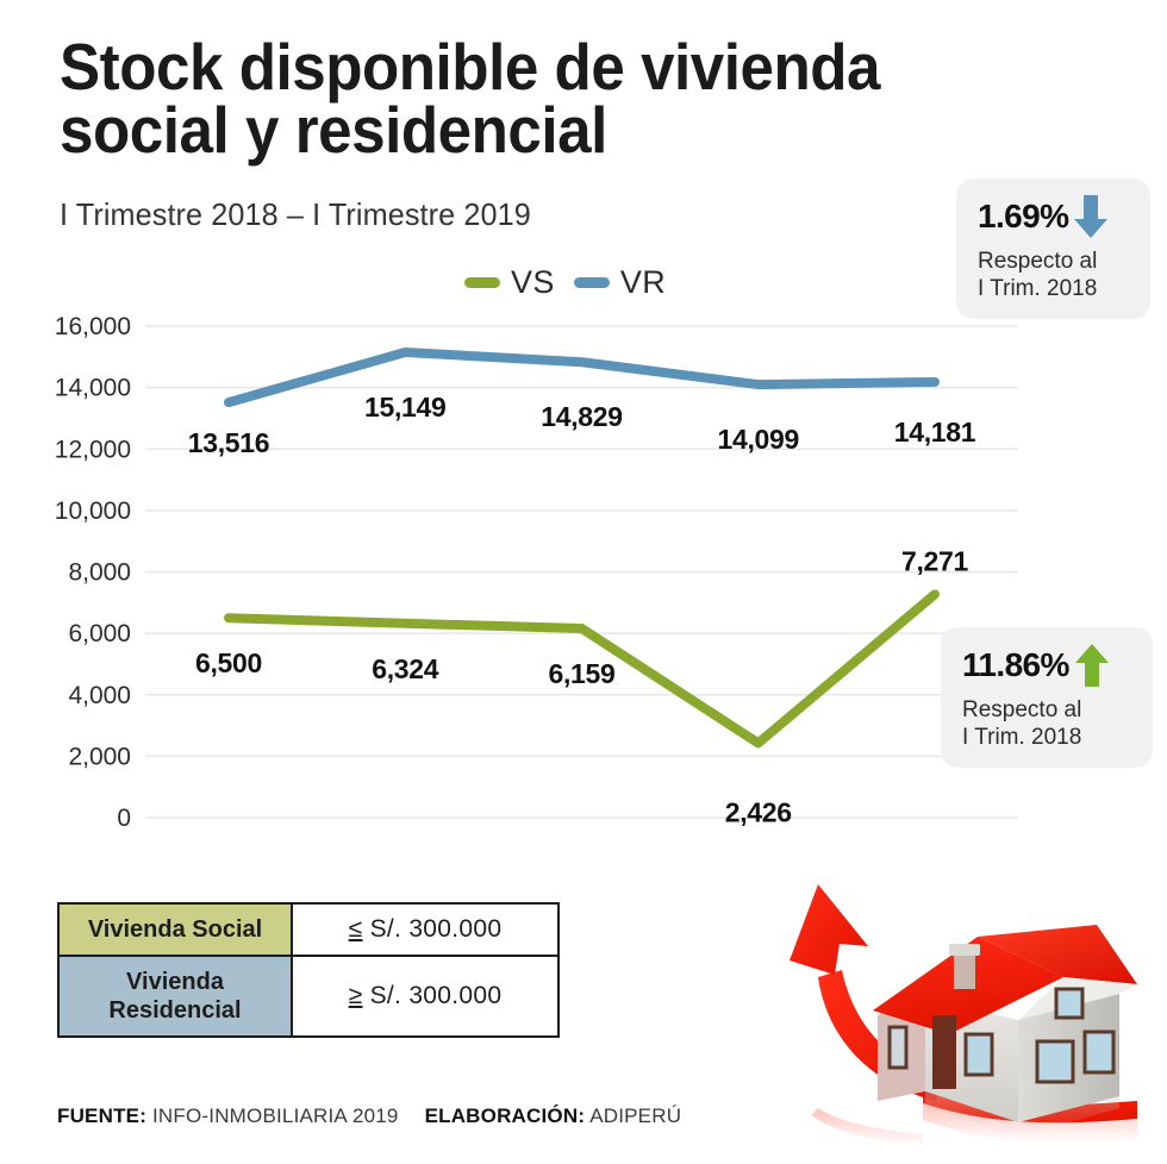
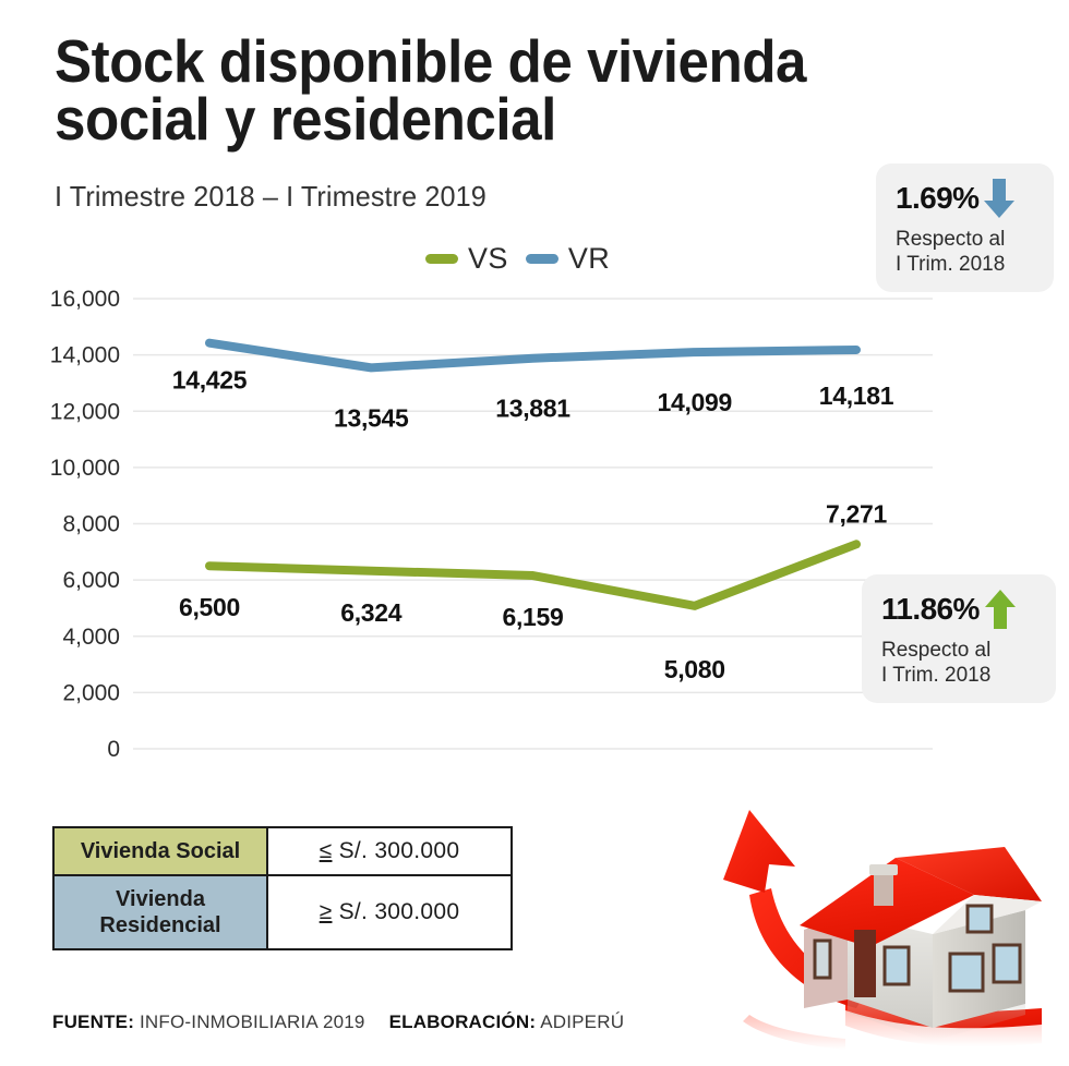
VR/I Trim. 2018: 13,516 -> 14,425
VR/II Trim. 2018: 15,149 -> 13,545
VR/III Trim. 2018: 14,829 -> 13,881
VS/IV Trim. 2018: 2,426 -> 5,080
